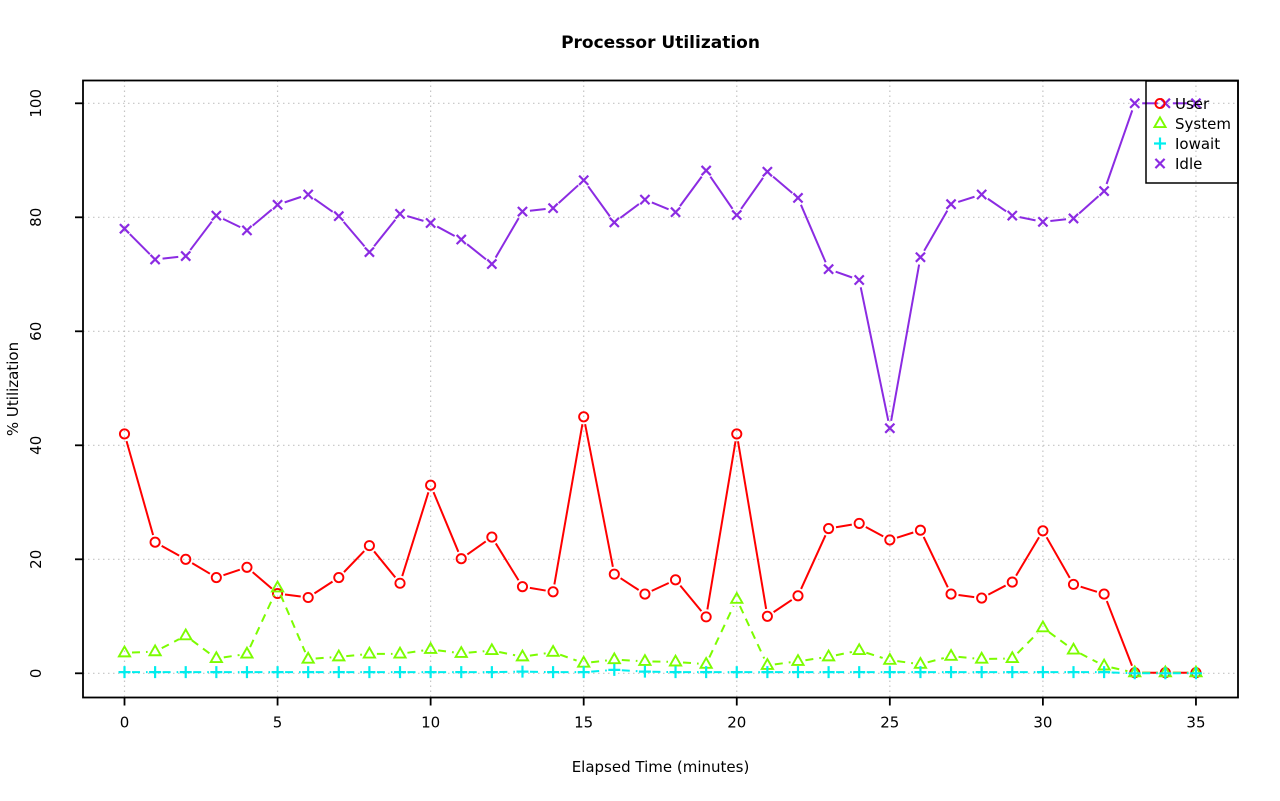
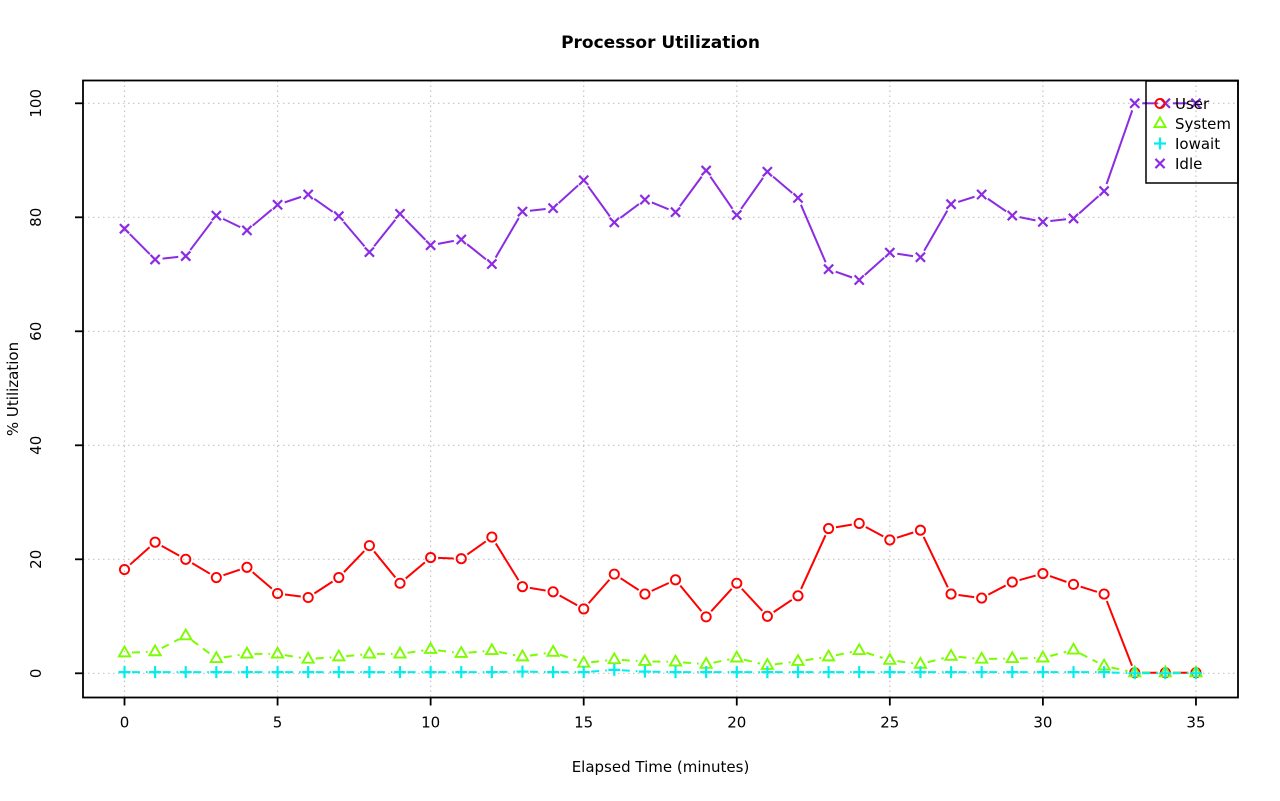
User/0: 42 -> 18
System/5: 15 -> 3
User/10: 33 -> 20
Idle/10: 79 -> 75
User/15: 45 -> 11
User/20: 42 -> 16
System/20: 13 -> 3
Idle/25: 43 -> 74
User/30: 25 -> 18
System/30: 8 -> 3
